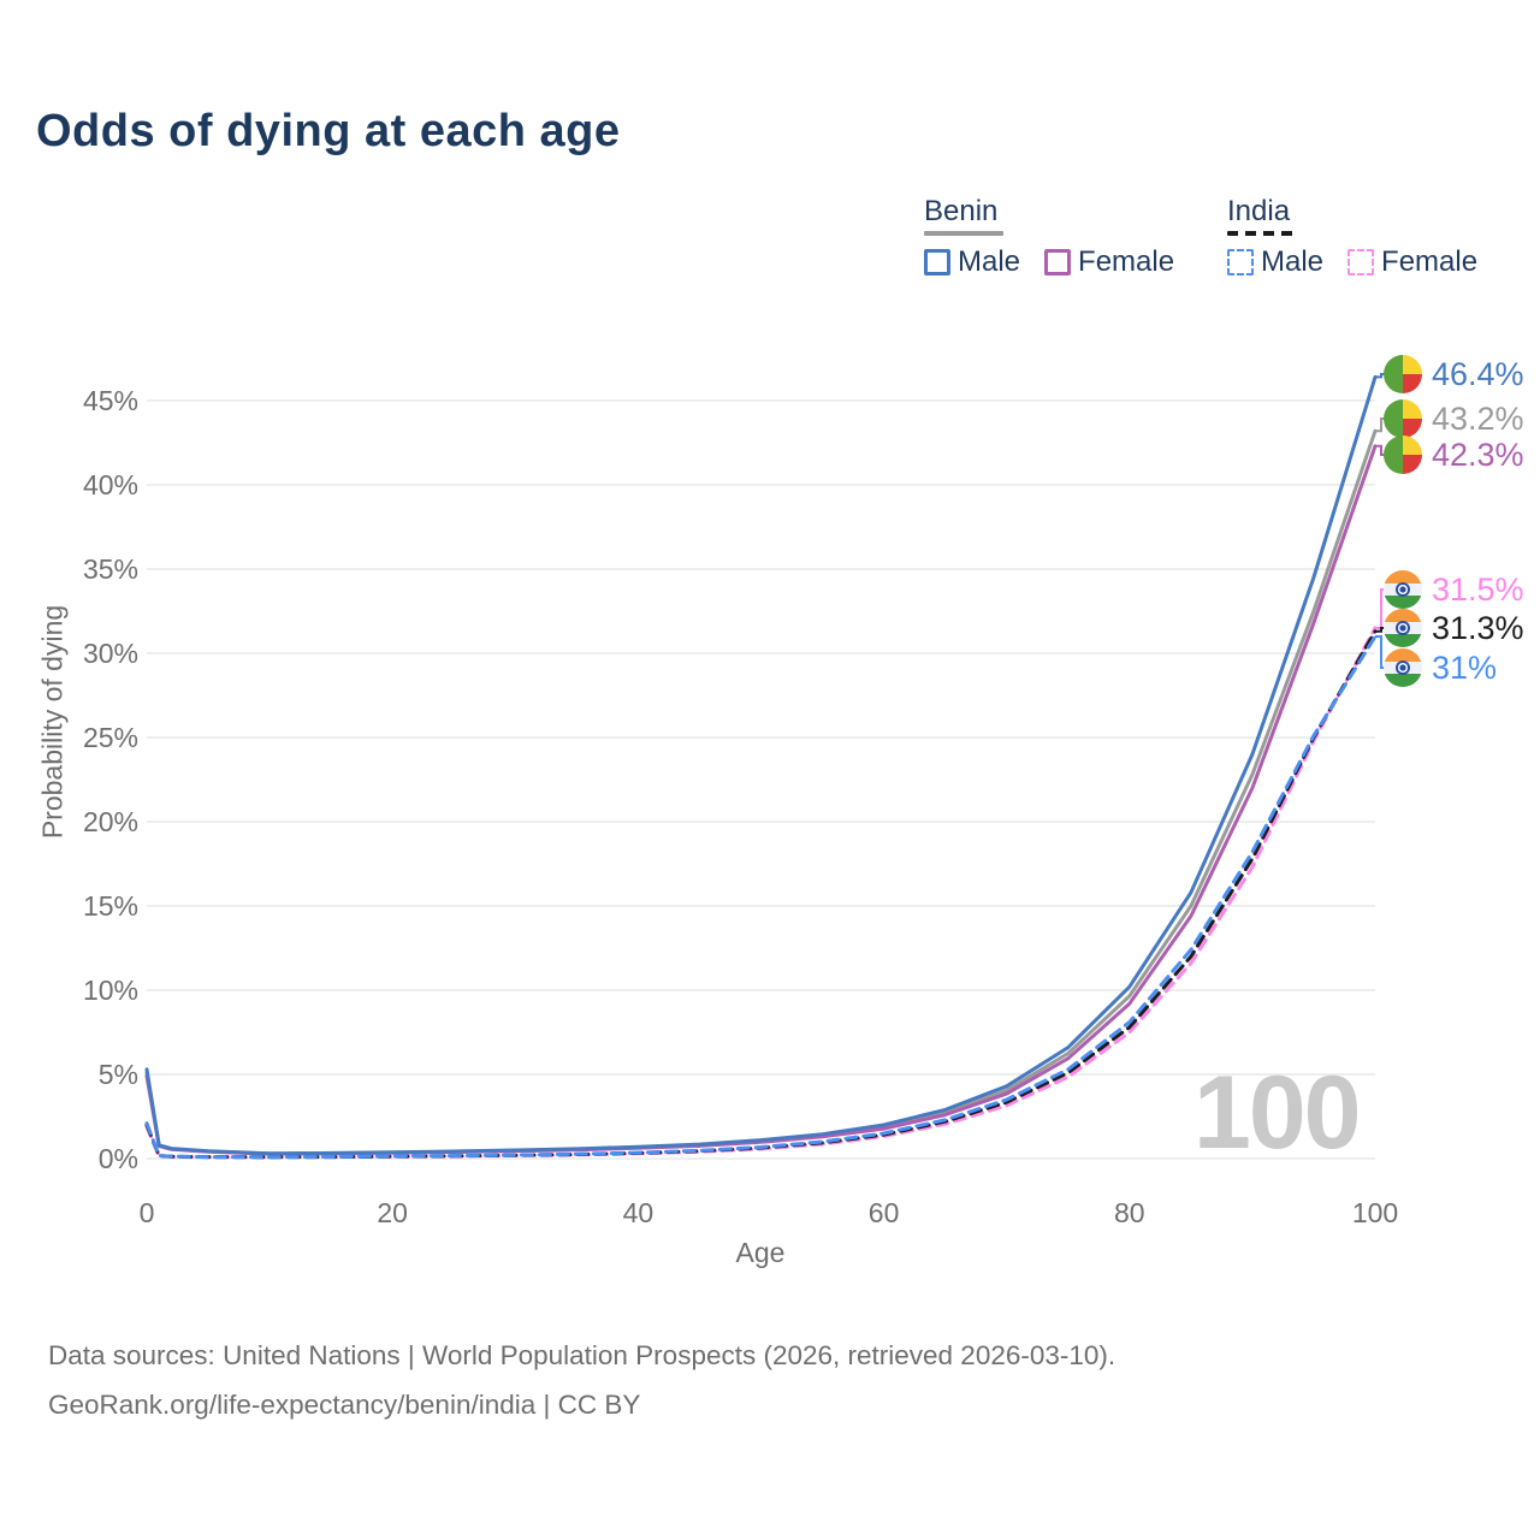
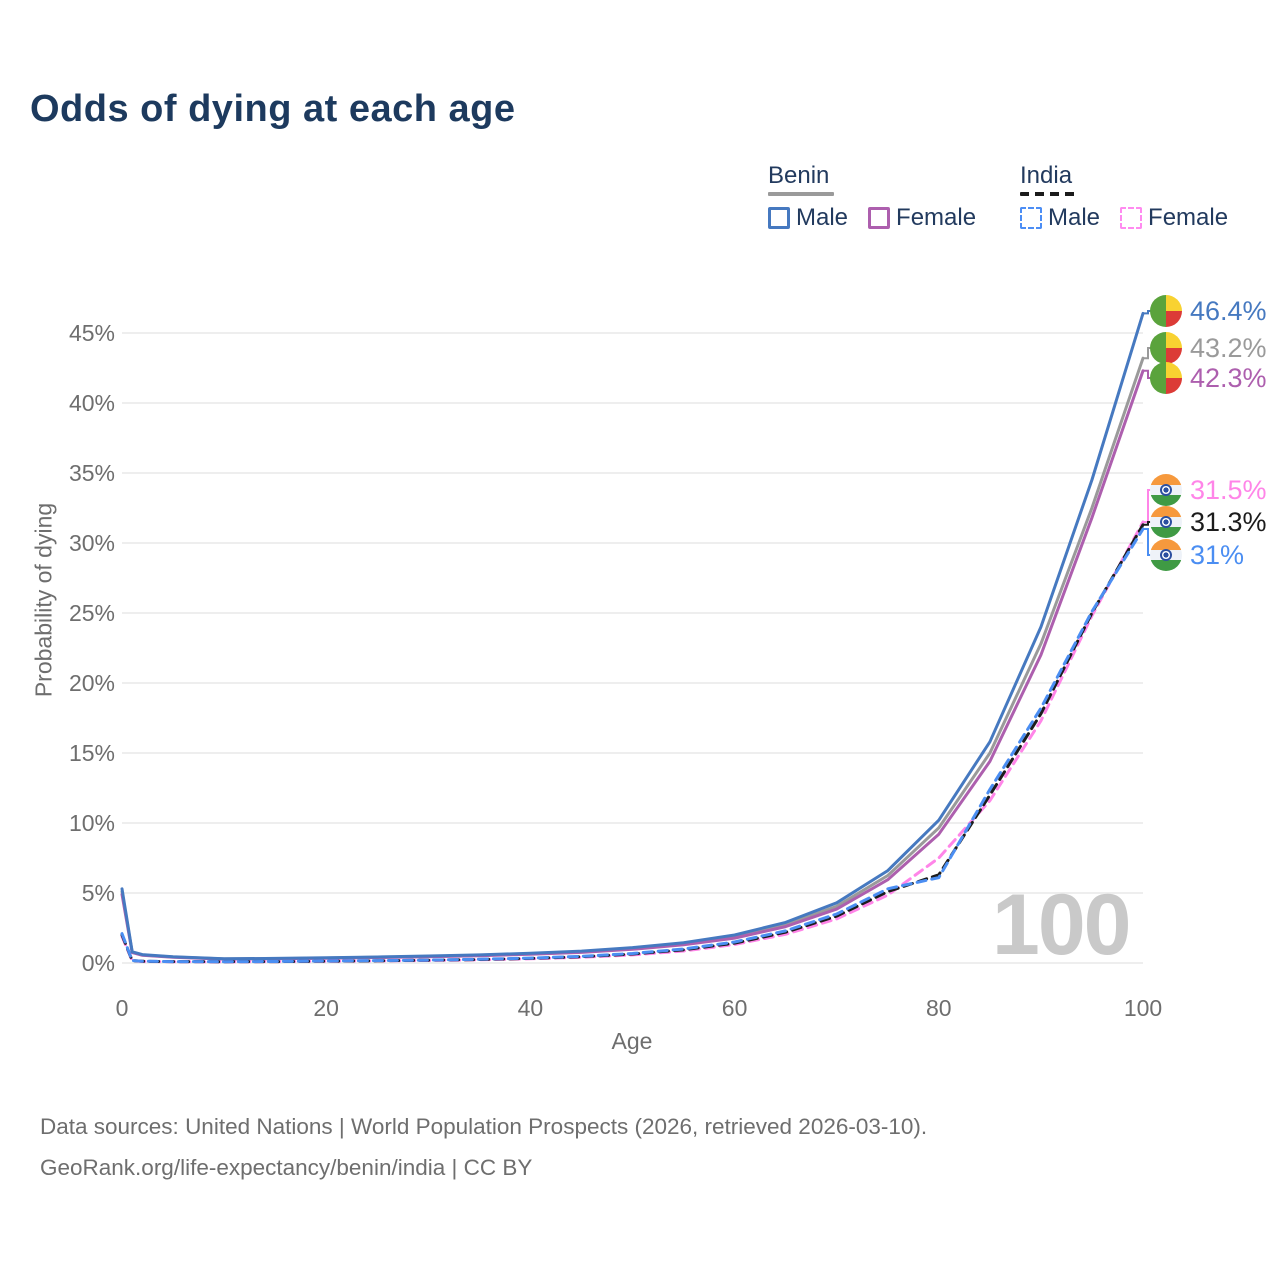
India/80: 7.8% -> 6.3%
India Male/80: 8.1% -> 6.1%
